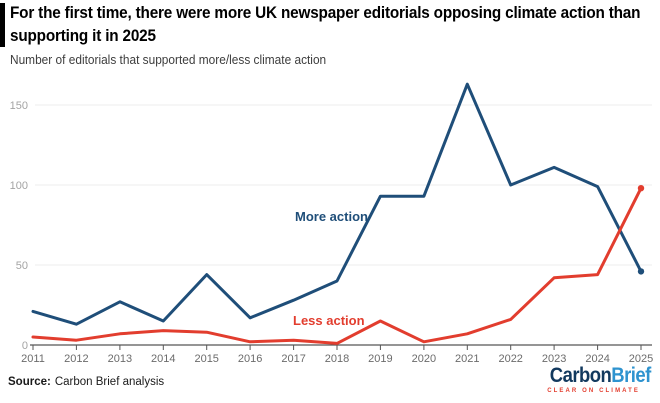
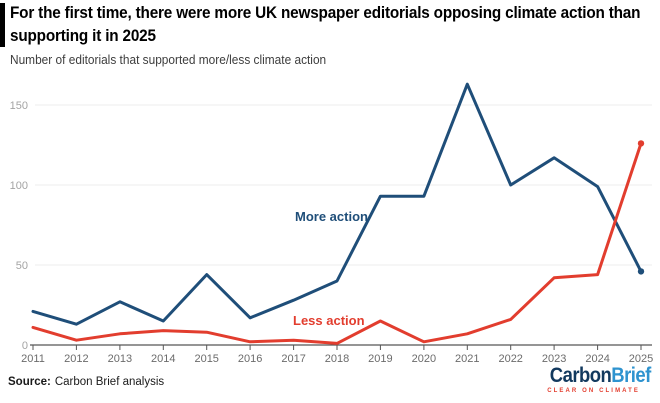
Less action/2011: 5 -> 11
More action/2023: 111 -> 117
Less action/2025: 98 -> 126
